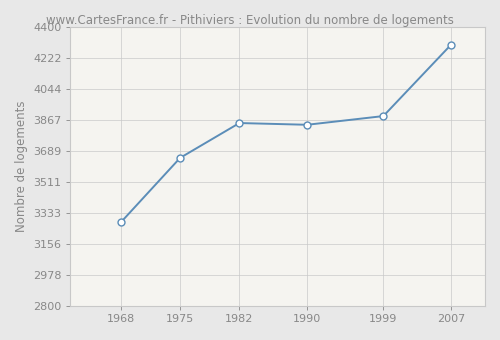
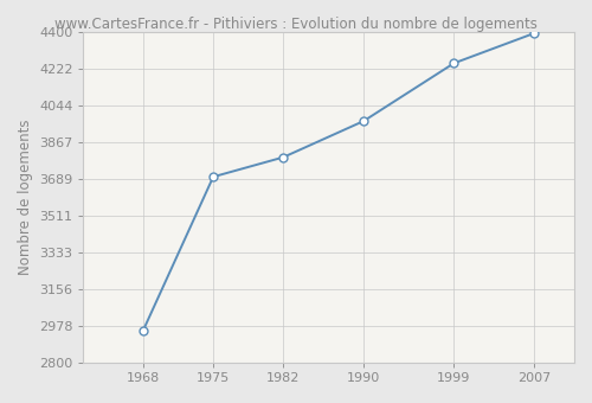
1968: 3280 -> 2960
1975: 3650 -> 3700
1982: 3850 -> 3800
1990: 3840 -> 3970
1999: 3890 -> 4250
2007: 4300 -> 4400
